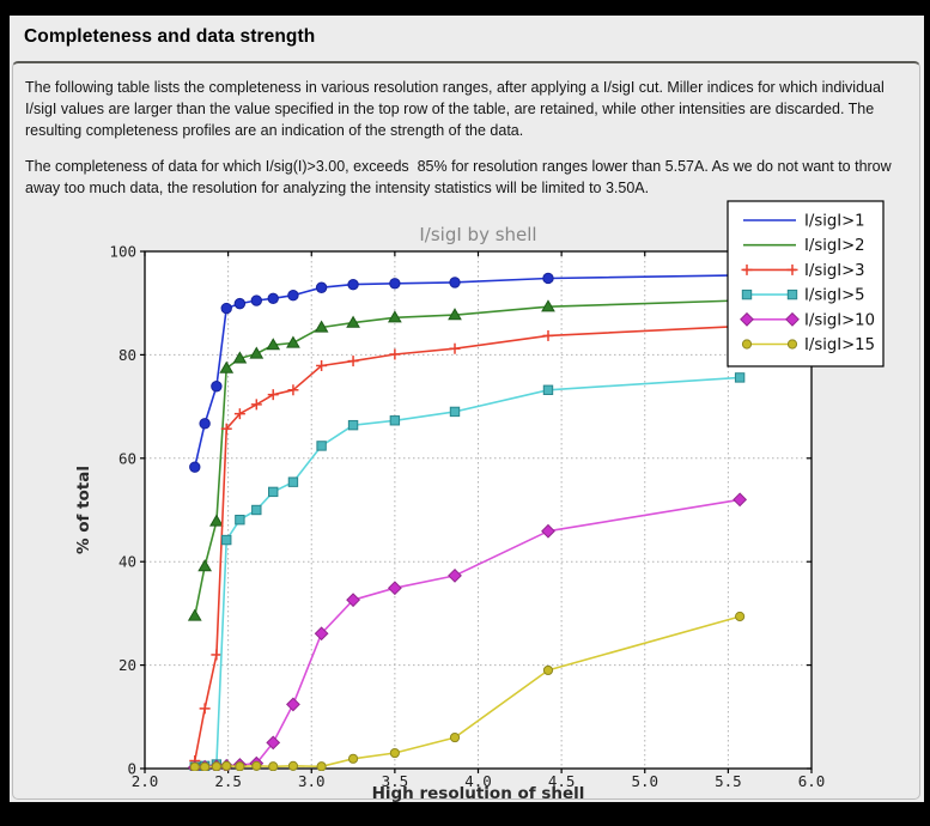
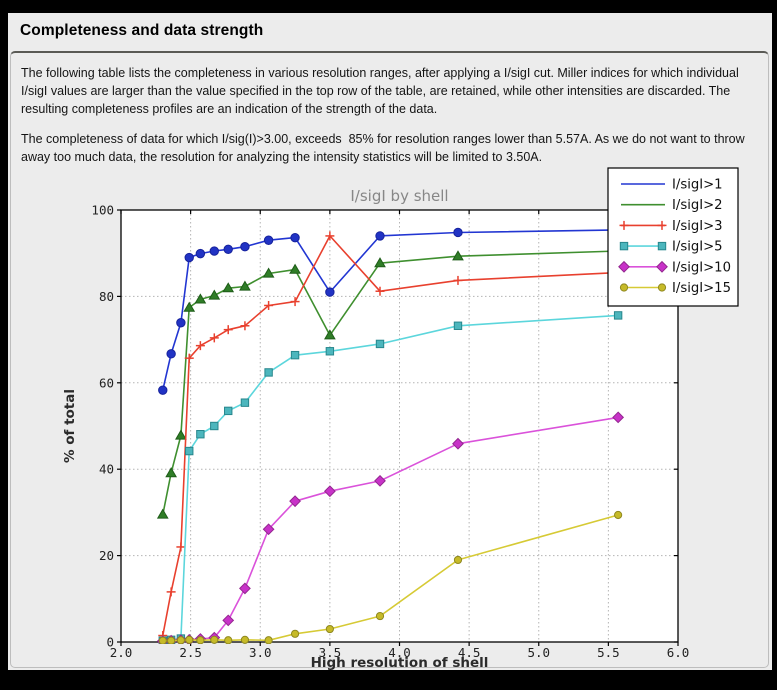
I/sigI>1/3.5: 94 -> 81
I/sigI>2/3.5: 87 -> 71
I/sigI>3/3.5: 80 -> 94
